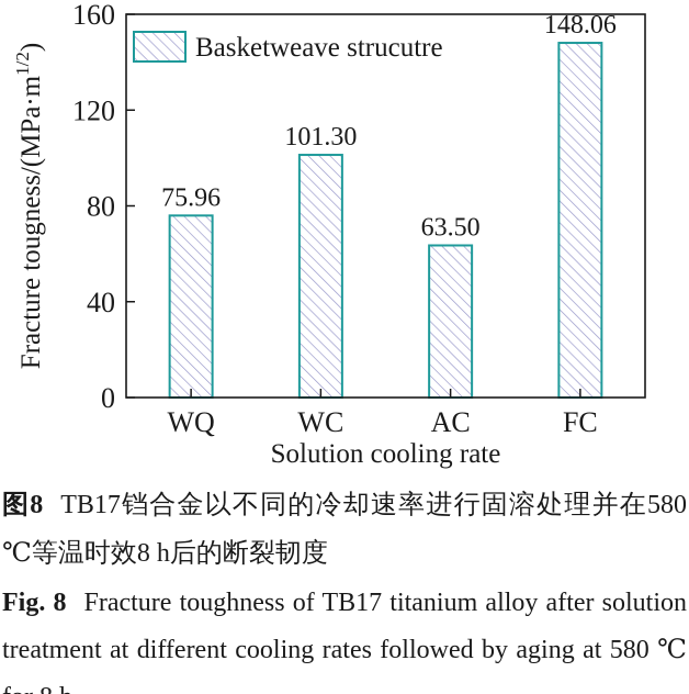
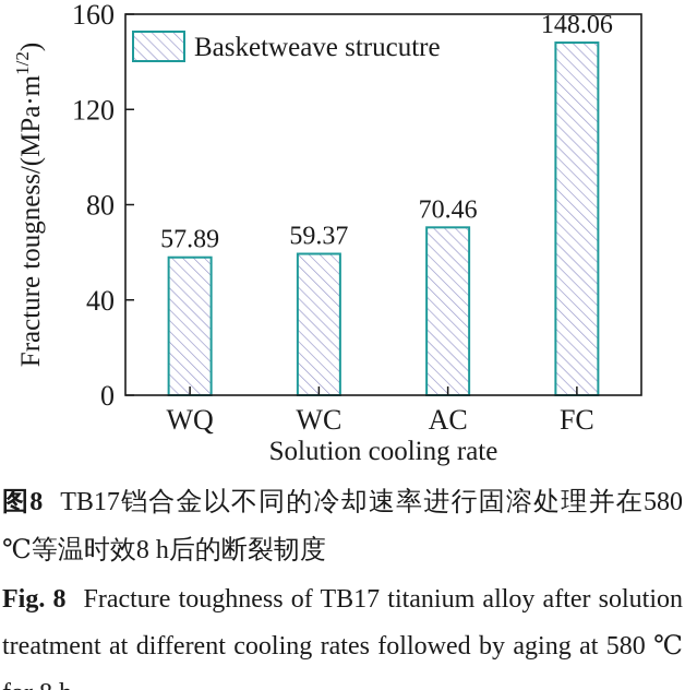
WQ: 75.96 -> 57.89
WC: 101.30 -> 59.37
AC: 63.50 -> 70.46
